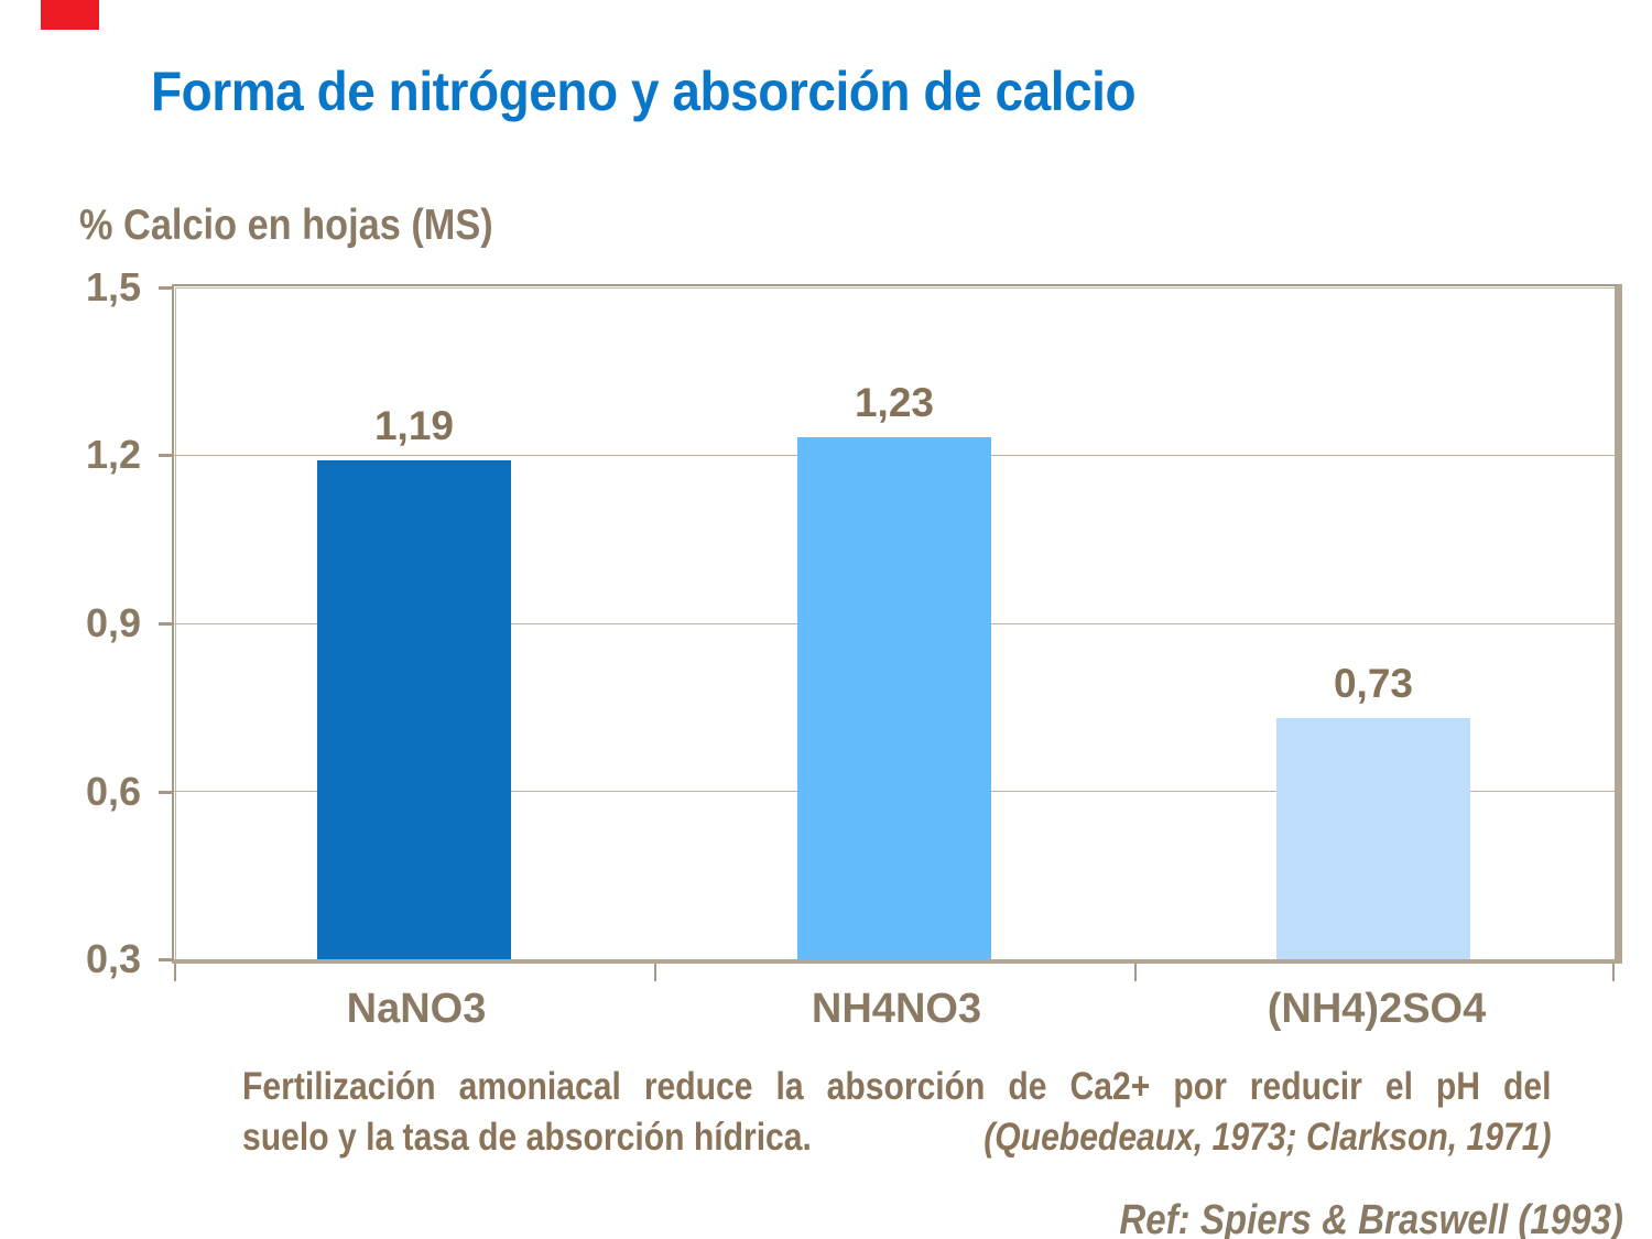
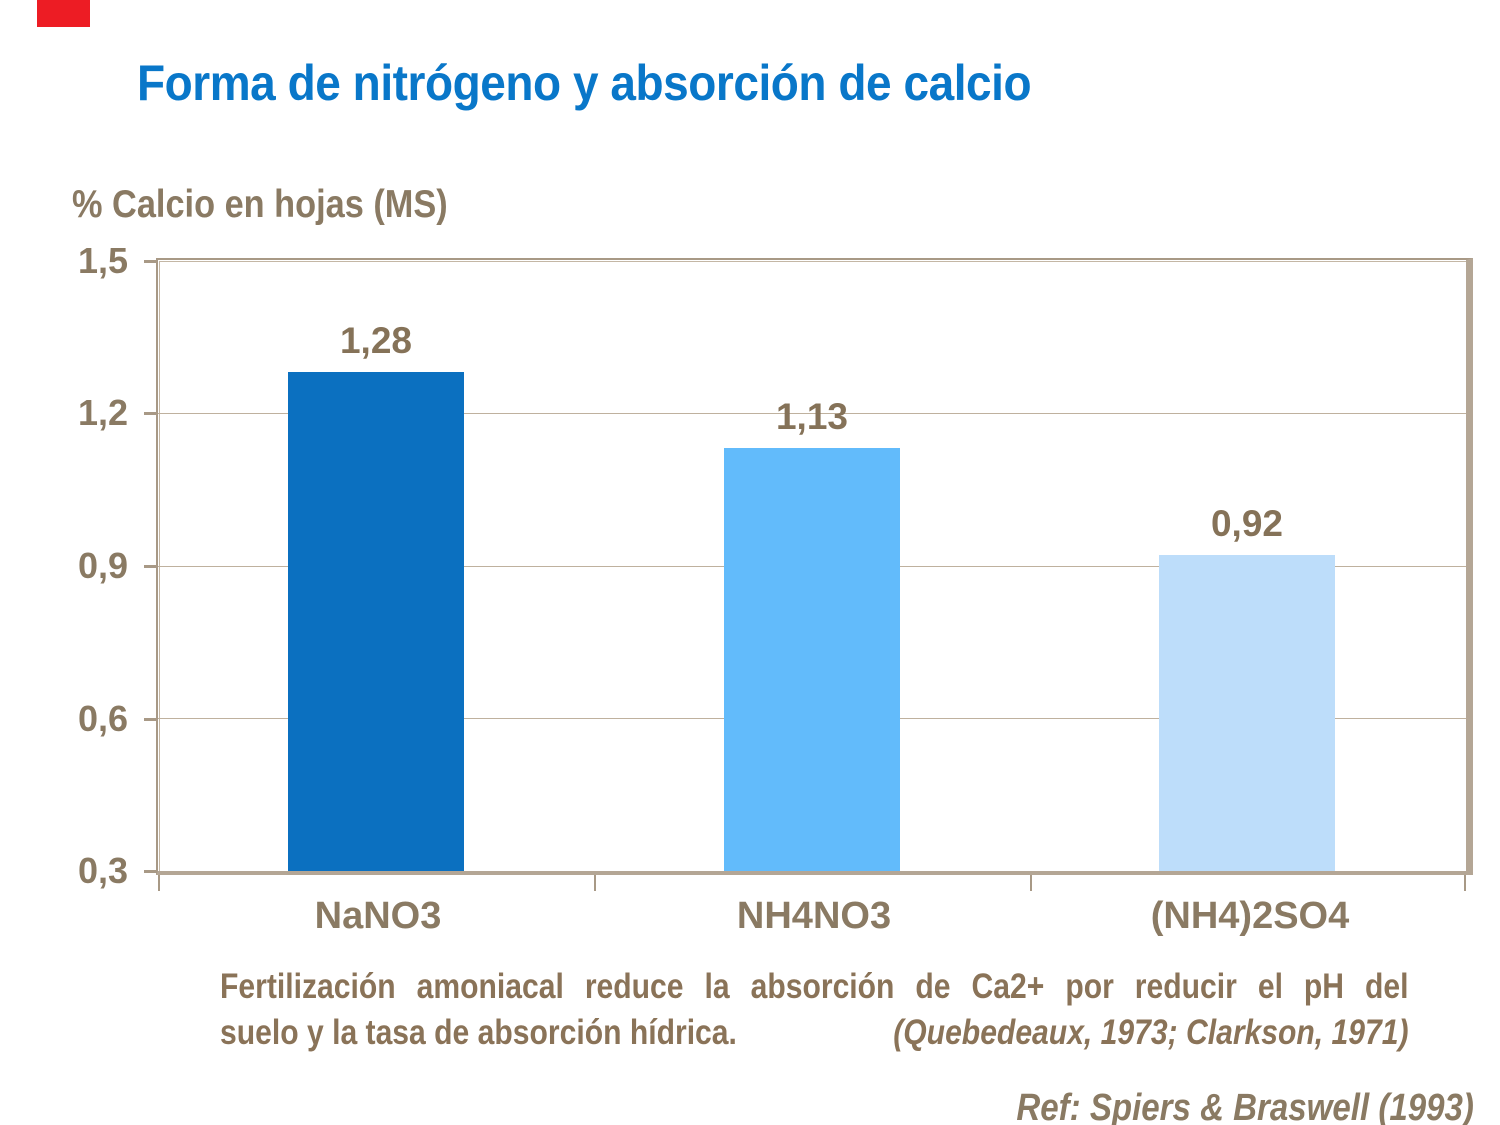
NaNO3: 1,19 -> 1,28
NH4NO3: 1,23 -> 1,13
(NH4)2SO4: 0,73 -> 0,92
